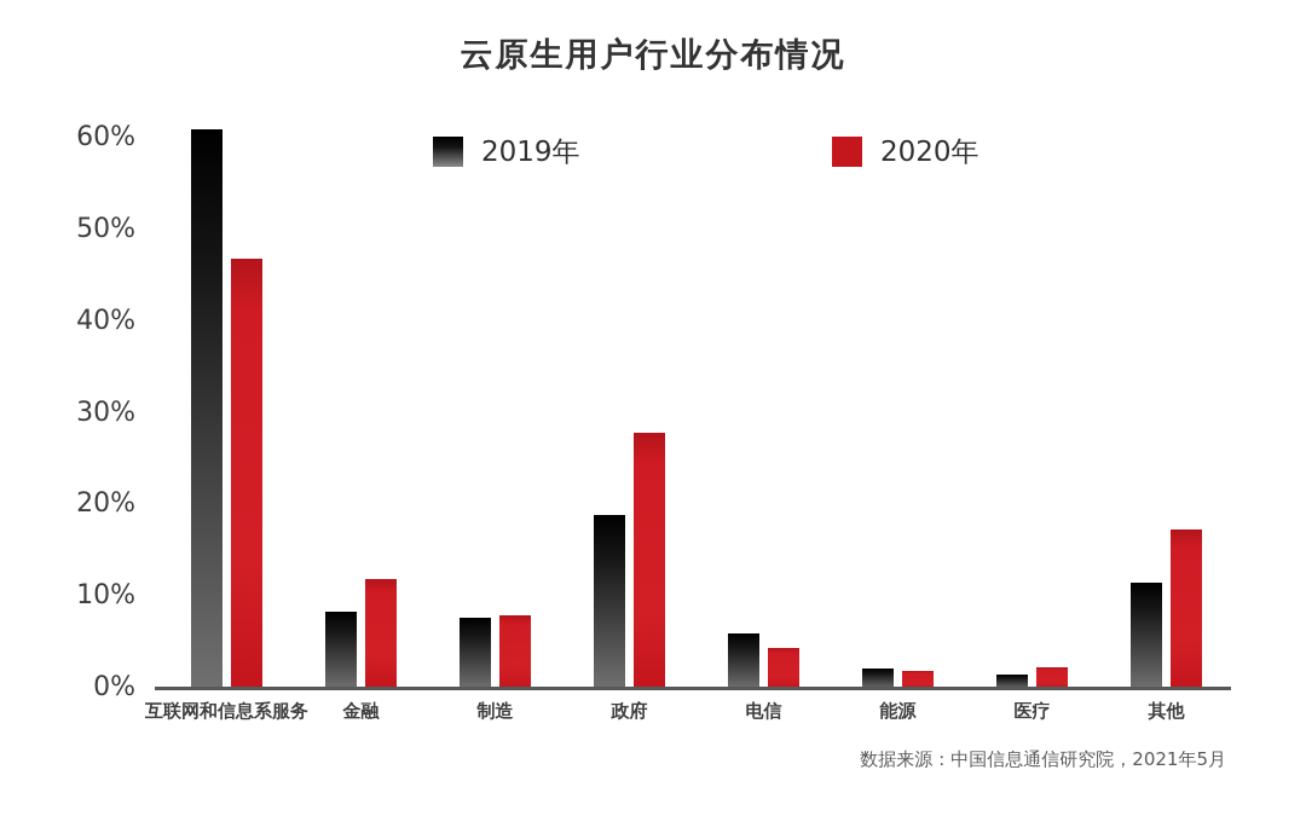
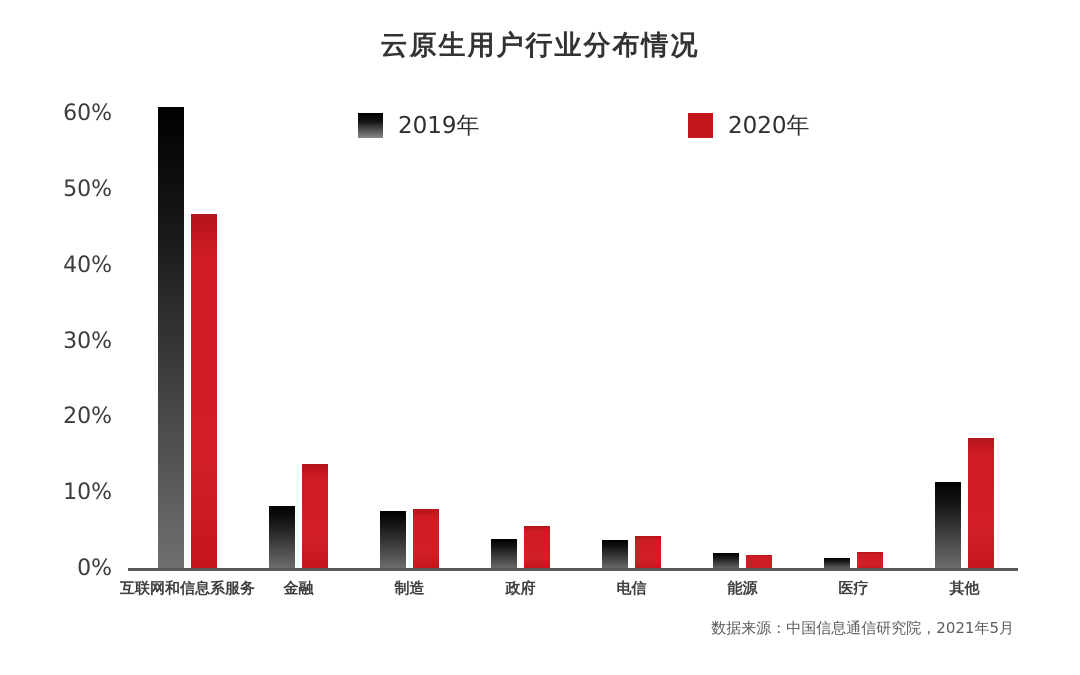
2020年/金融: 12% -> 14%
2019年/政府: 19% -> 4%
2020年/政府: 28% -> 6%
2019年/电信: 6% -> 4%
